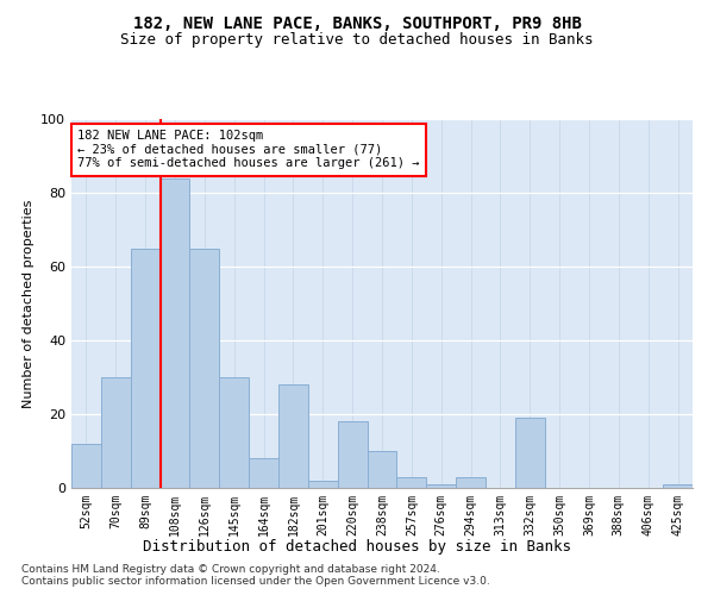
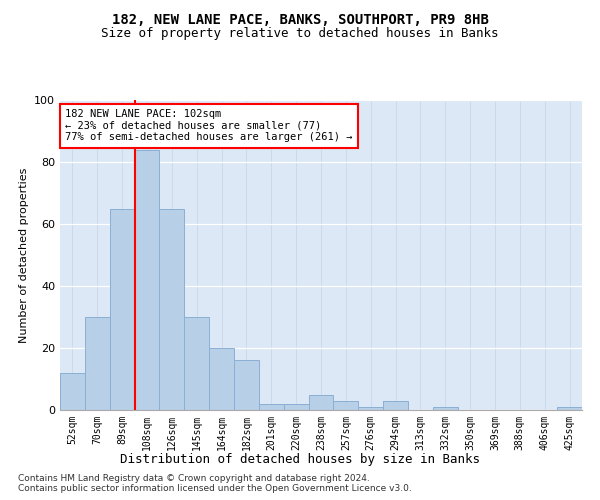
164sqm: 8 -> 20
182sqm: 28 -> 16
220sqm: 18 -> 2
238sqm: 10 -> 5
332sqm: 19 -> 1
